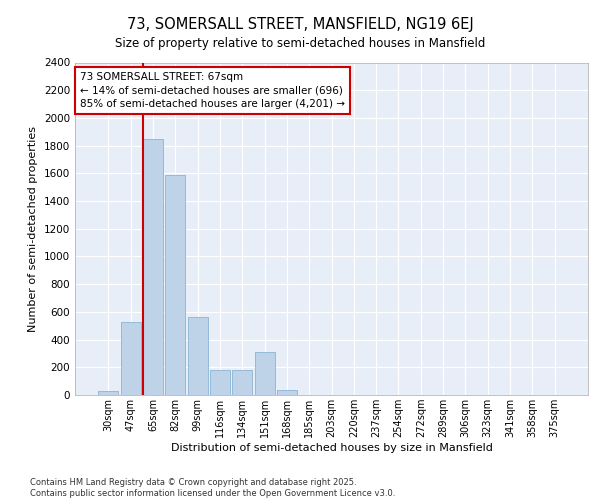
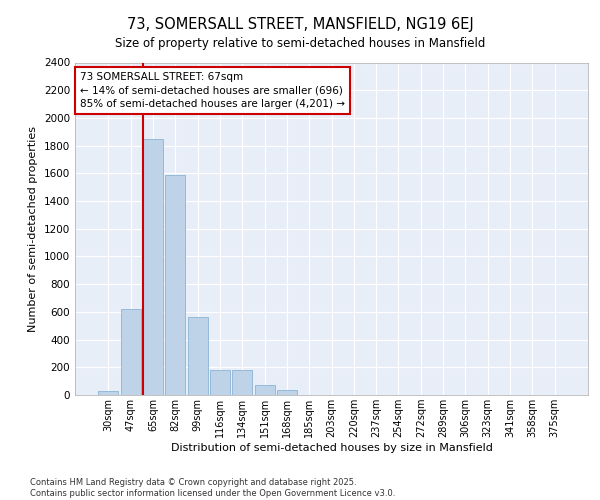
47sqm: 530 -> 620
151sqm: 310 -> 70
